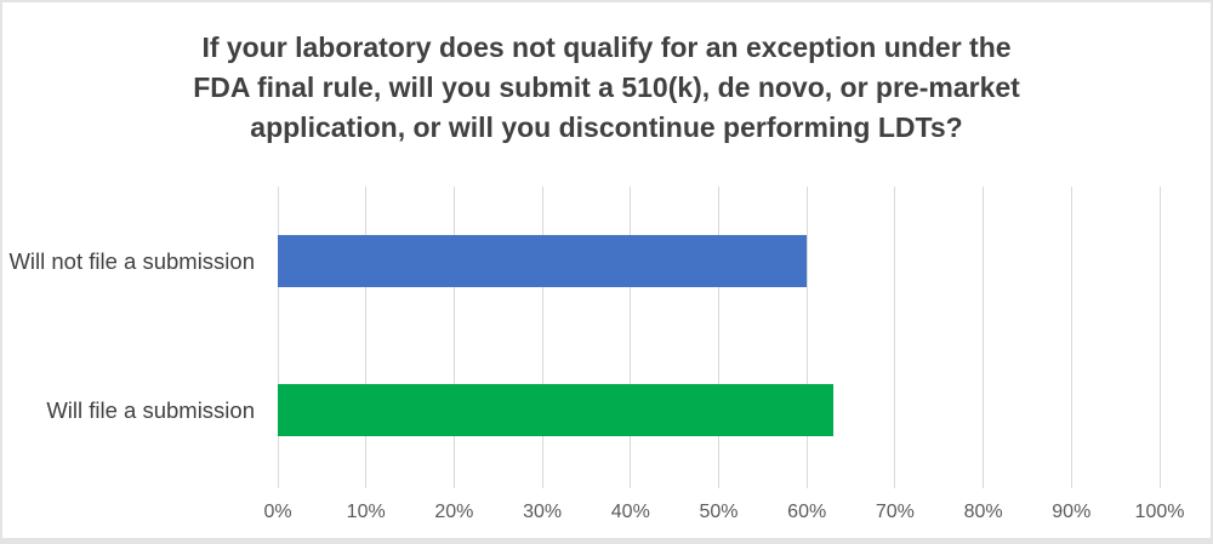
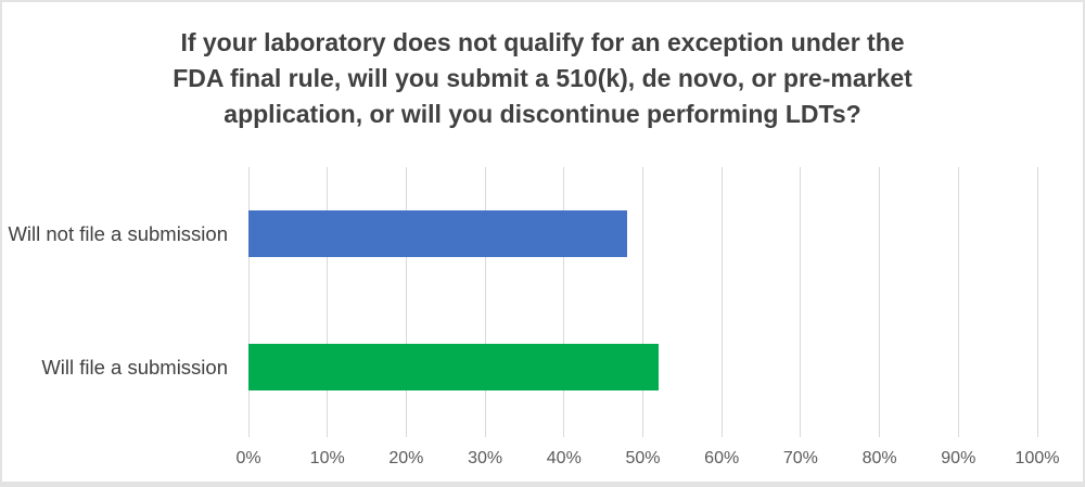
Will not file a submission: 60% -> 48%
Will file a submission: 63% -> 52%
